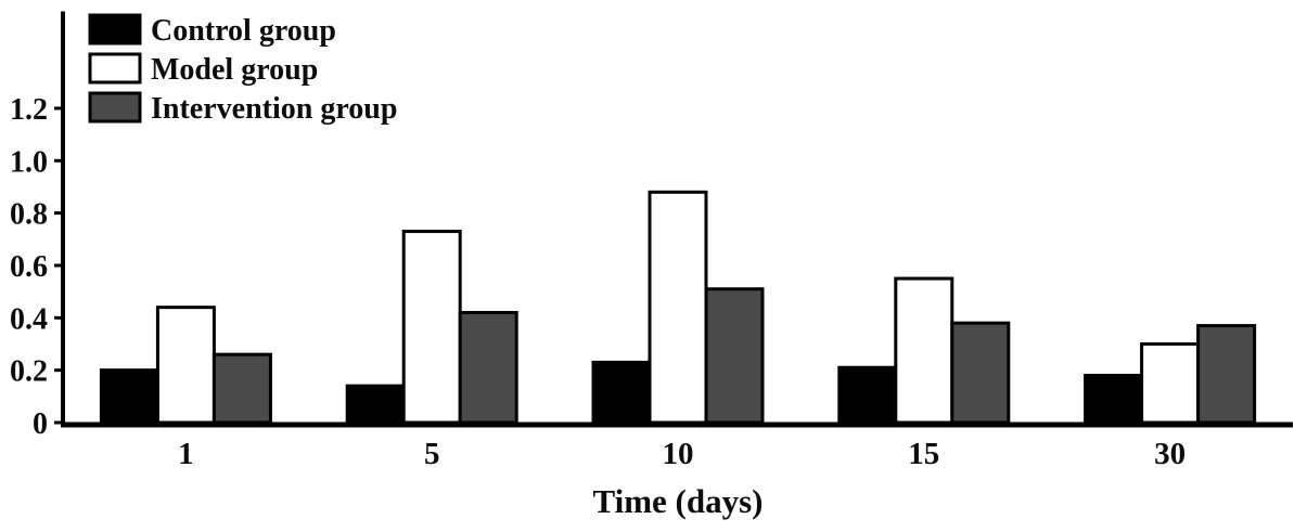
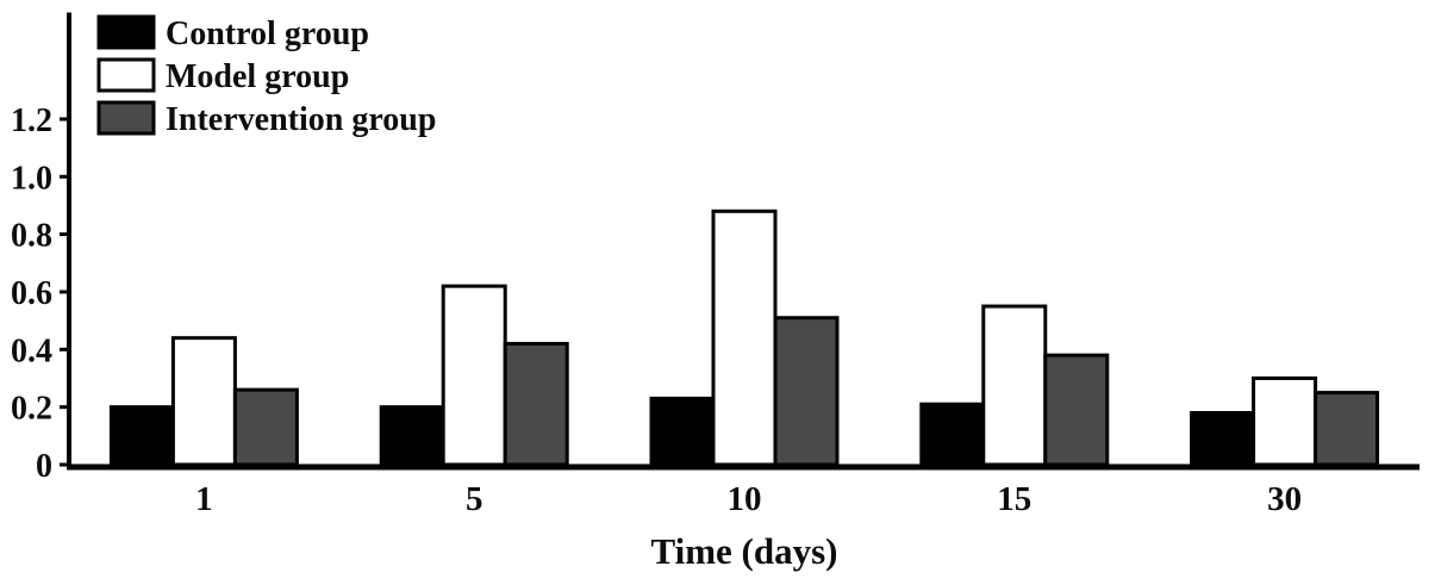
Control group/5: 0.14 -> 0.20
Model group/5: 0.73 -> 0.62
Intervention group/30: 0.37 -> 0.25
